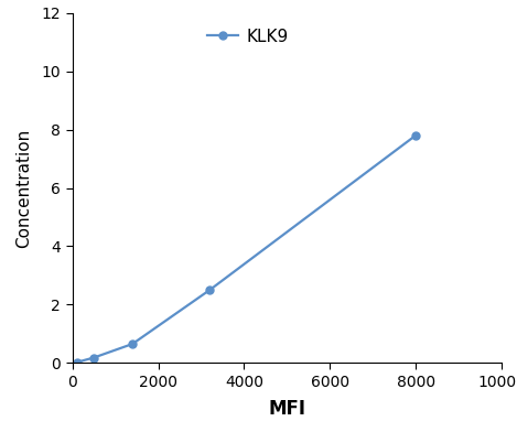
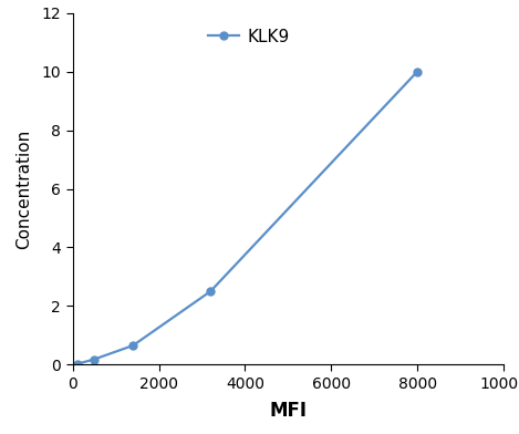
8000: 7.80 -> 10.00
